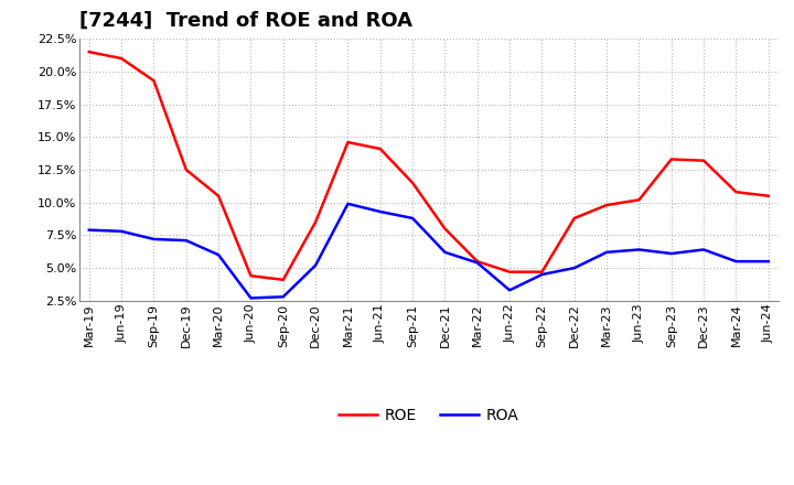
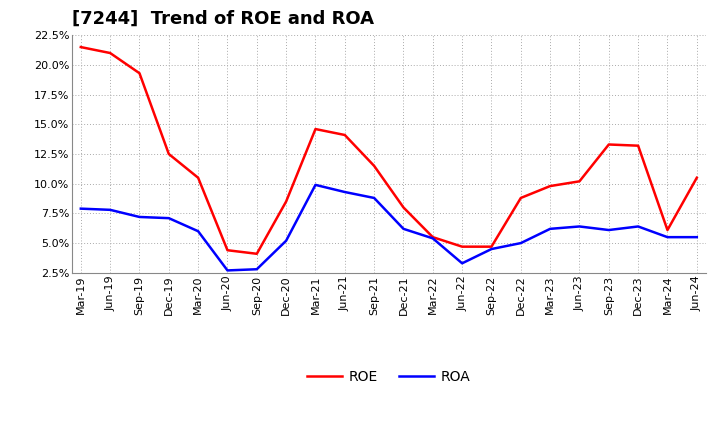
ROE/Mar-24: 10.8% -> 6.1%
